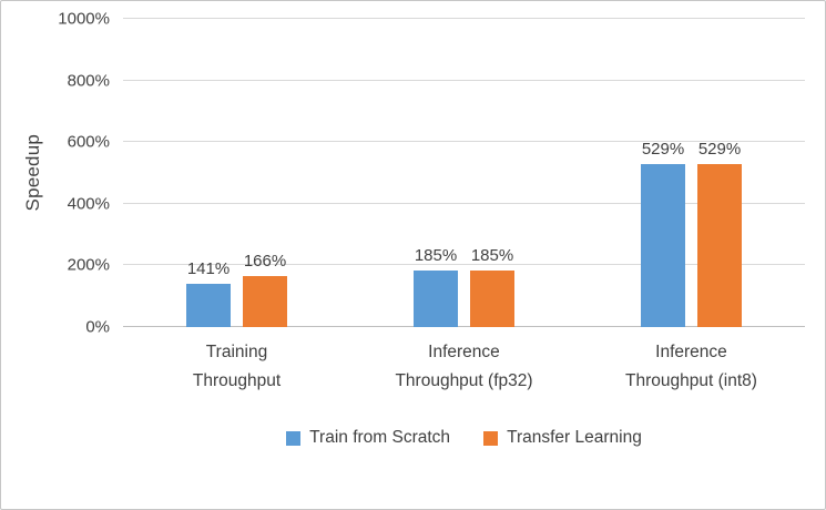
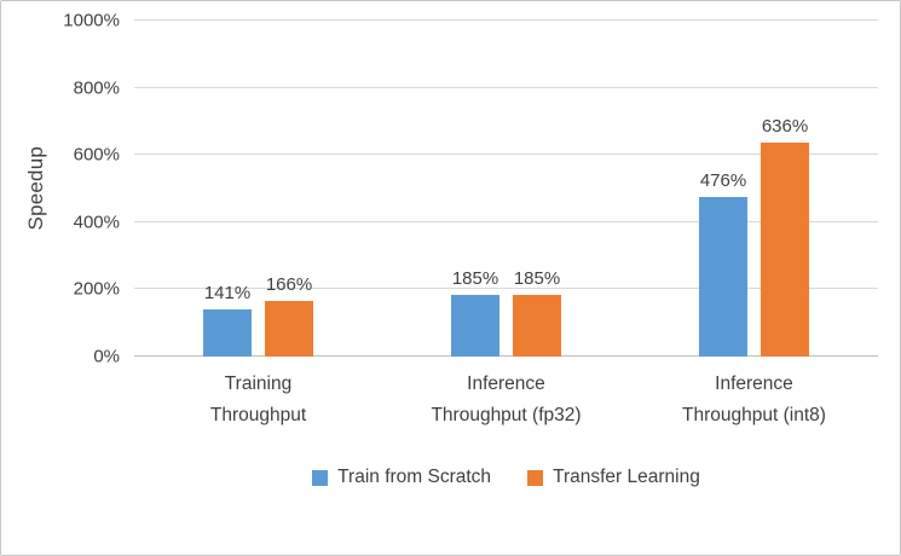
Train from Scratch/Inference Throughput (int8): 529% -> 476%
Transfer Learning/Inference Throughput (int8): 529% -> 636%
